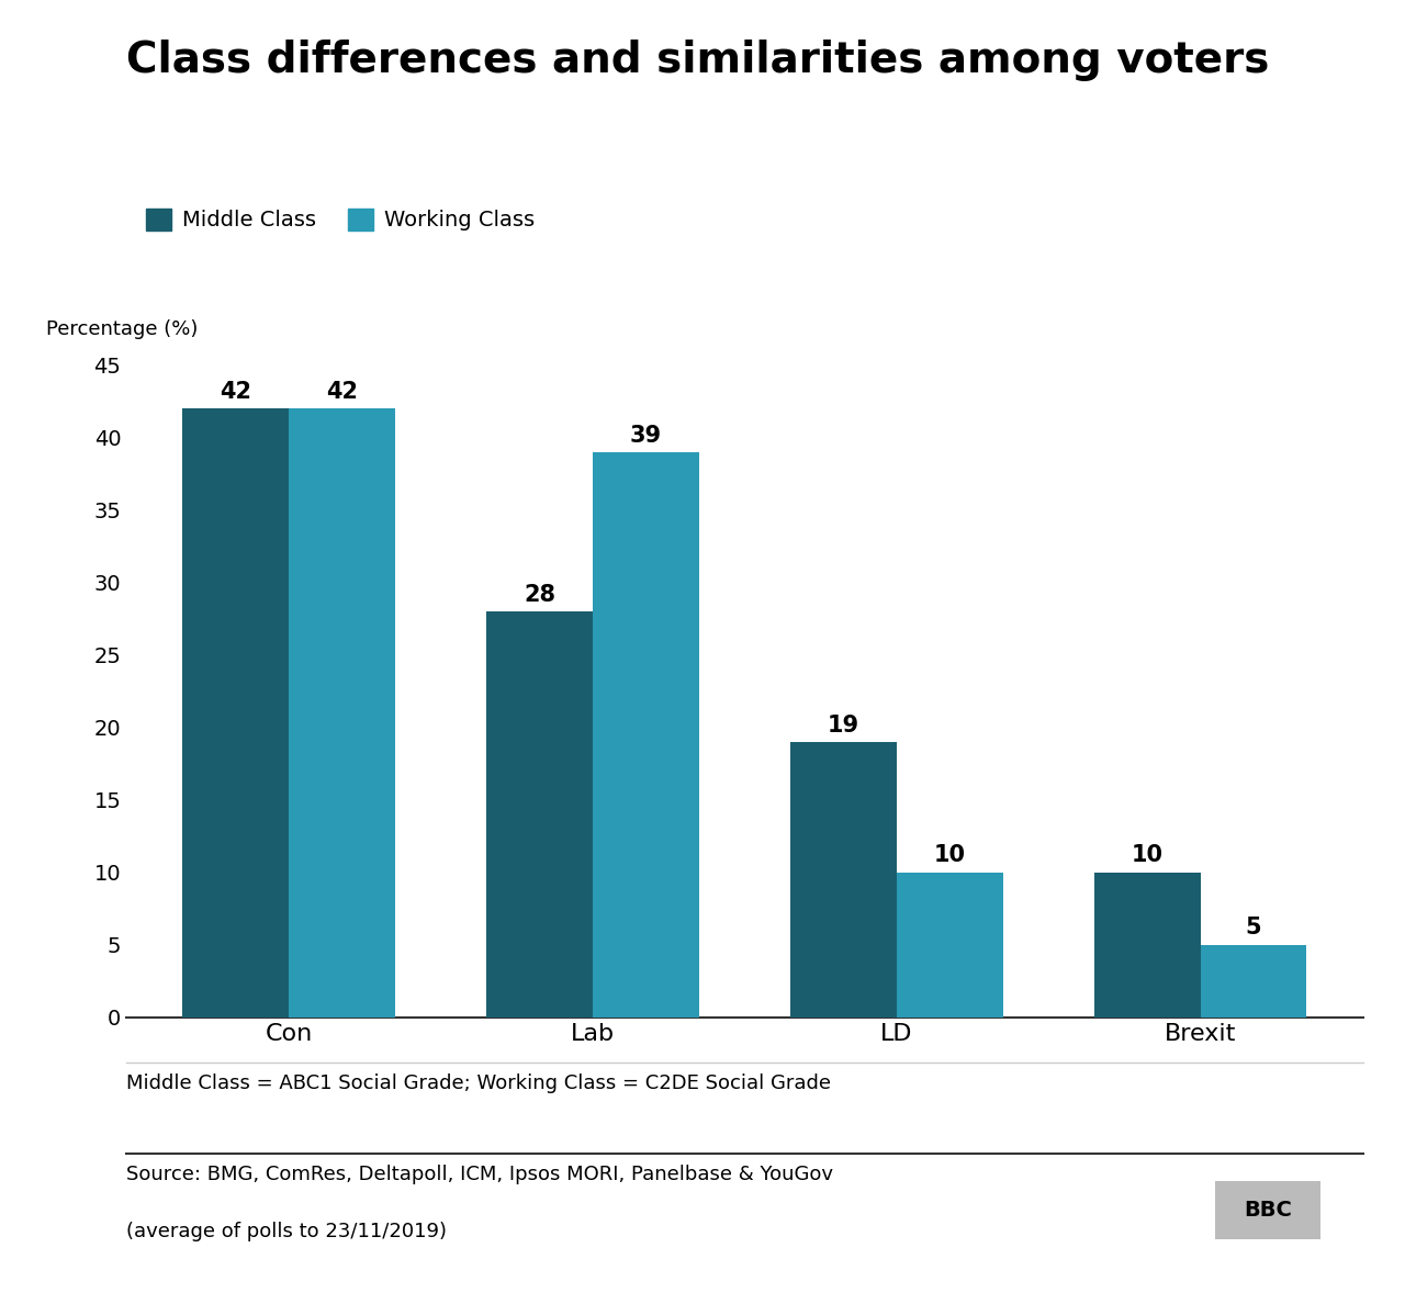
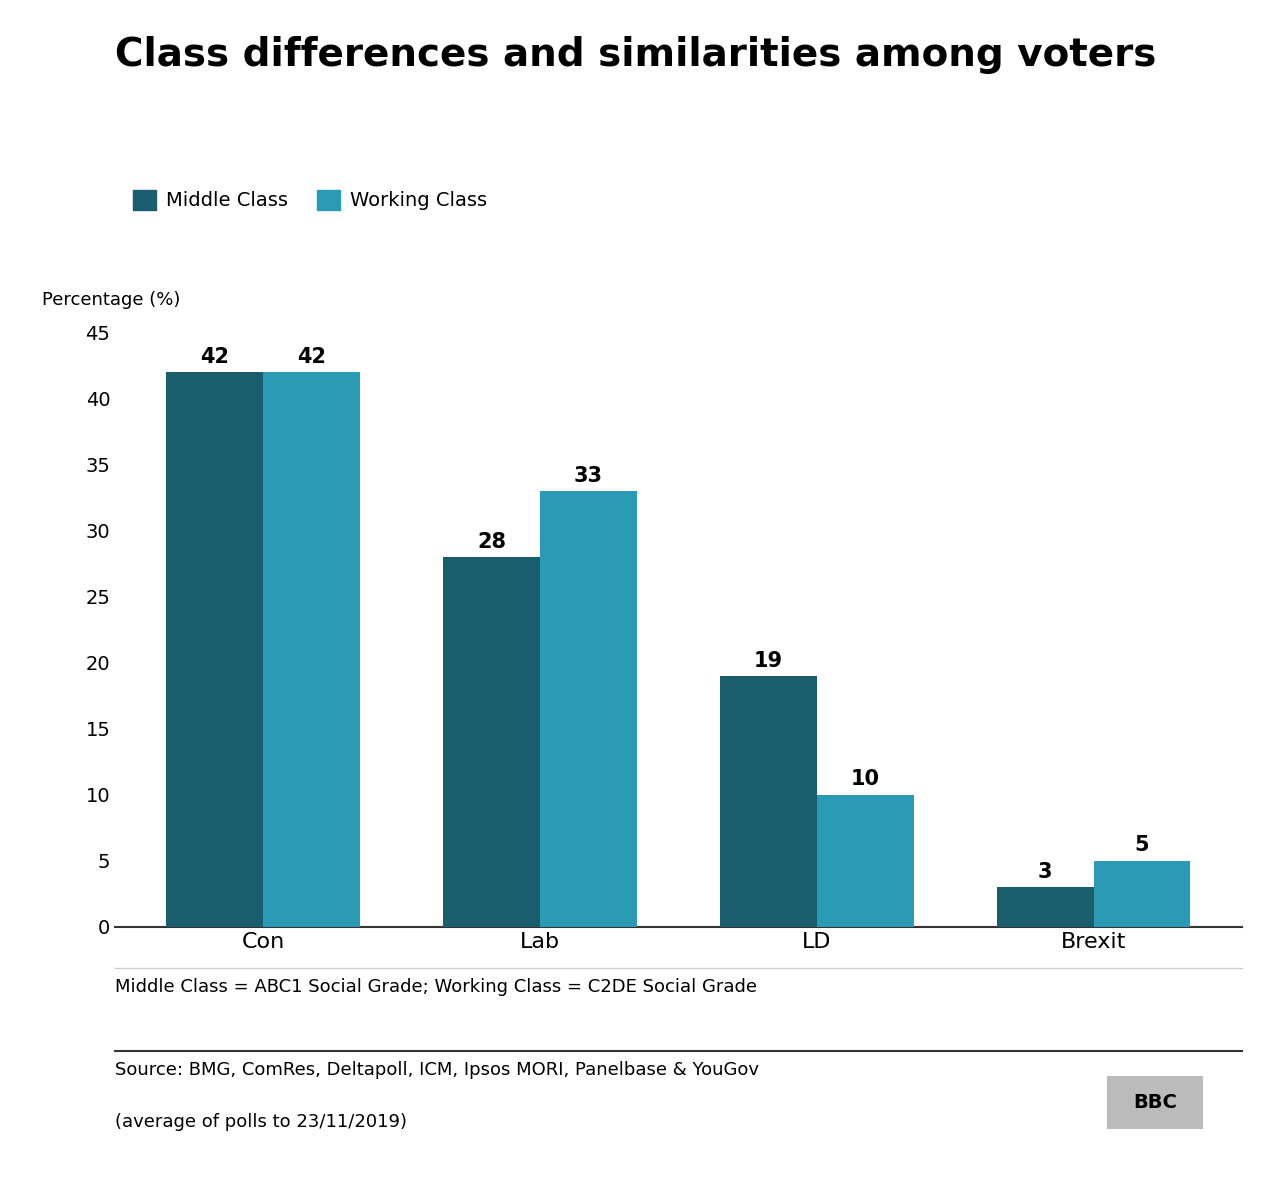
Working Class/Lab: 39 -> 33
Middle Class/Brexit: 10 -> 3
